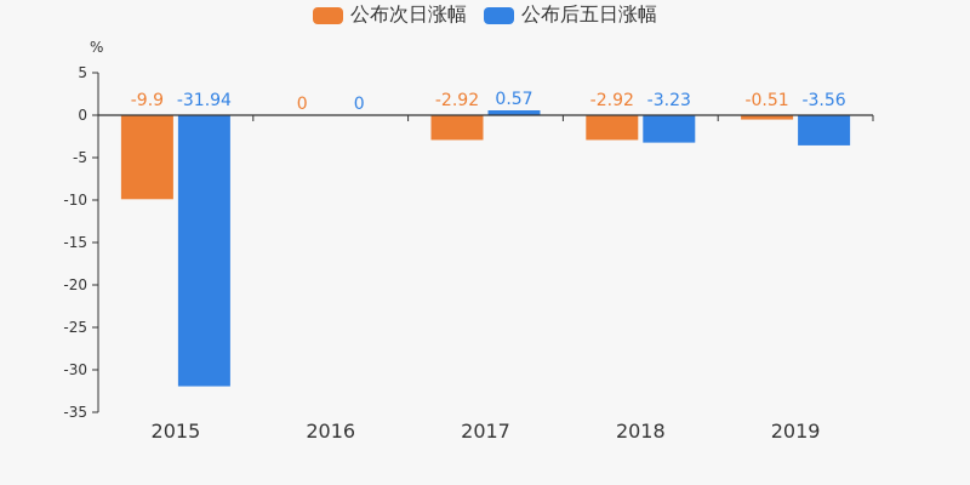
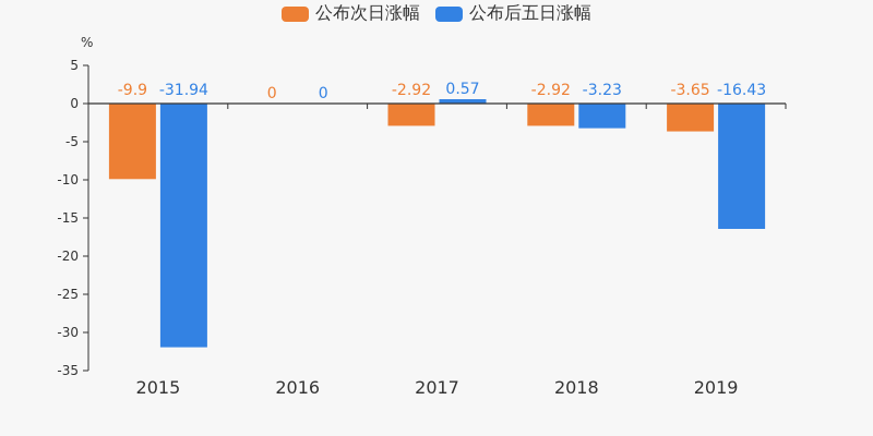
公布次日涨幅/2019: -0.51 -> -3.65
公布后五日涨幅/2019: -3.56 -> -16.43
